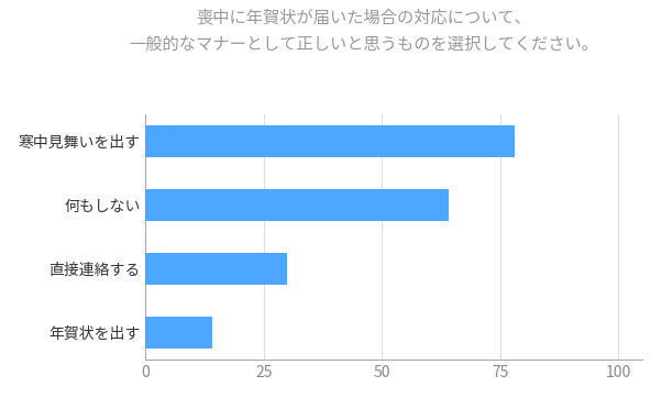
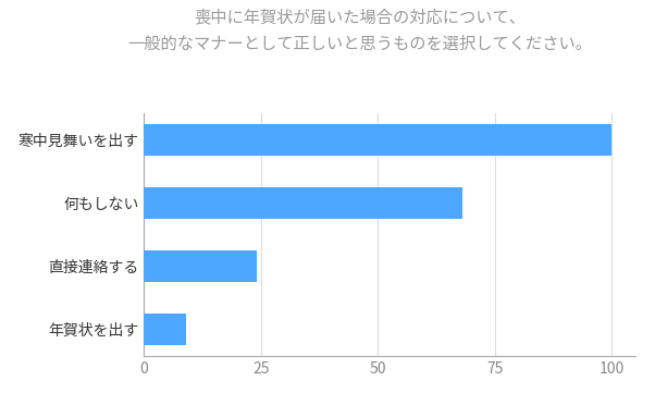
寒中見舞いを出す: 78 -> 100
何もしない: 64 -> 68
直接連絡する: 30 -> 24
年賀状を出す: 14 -> 9
